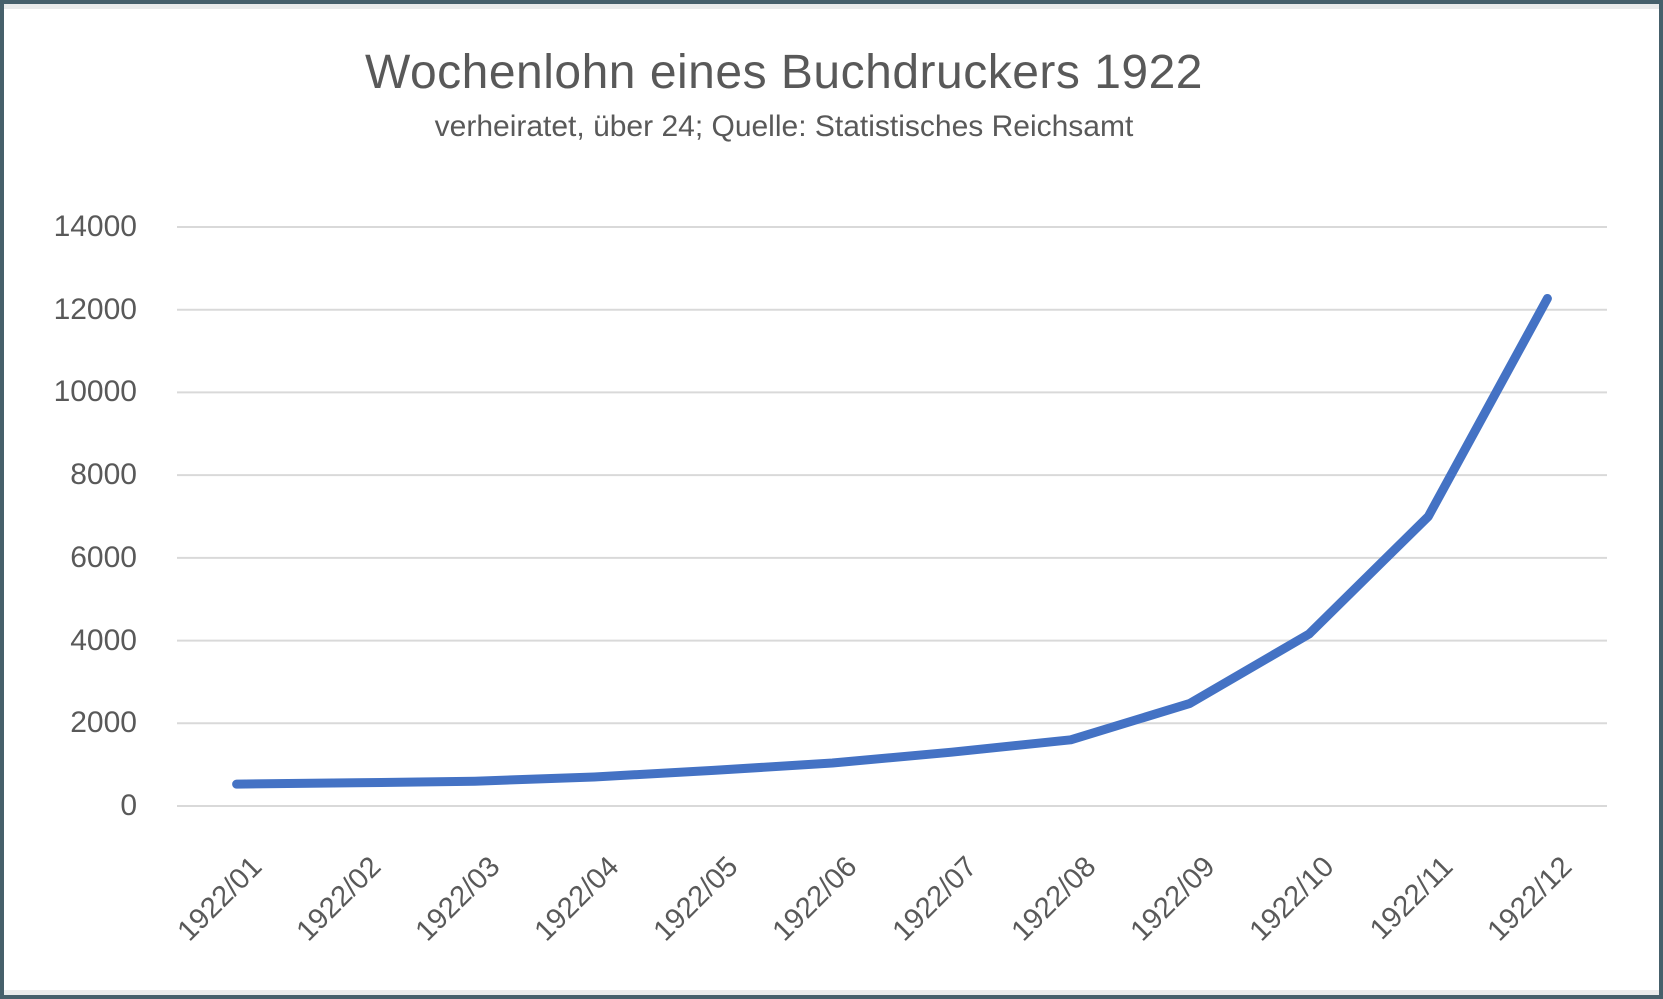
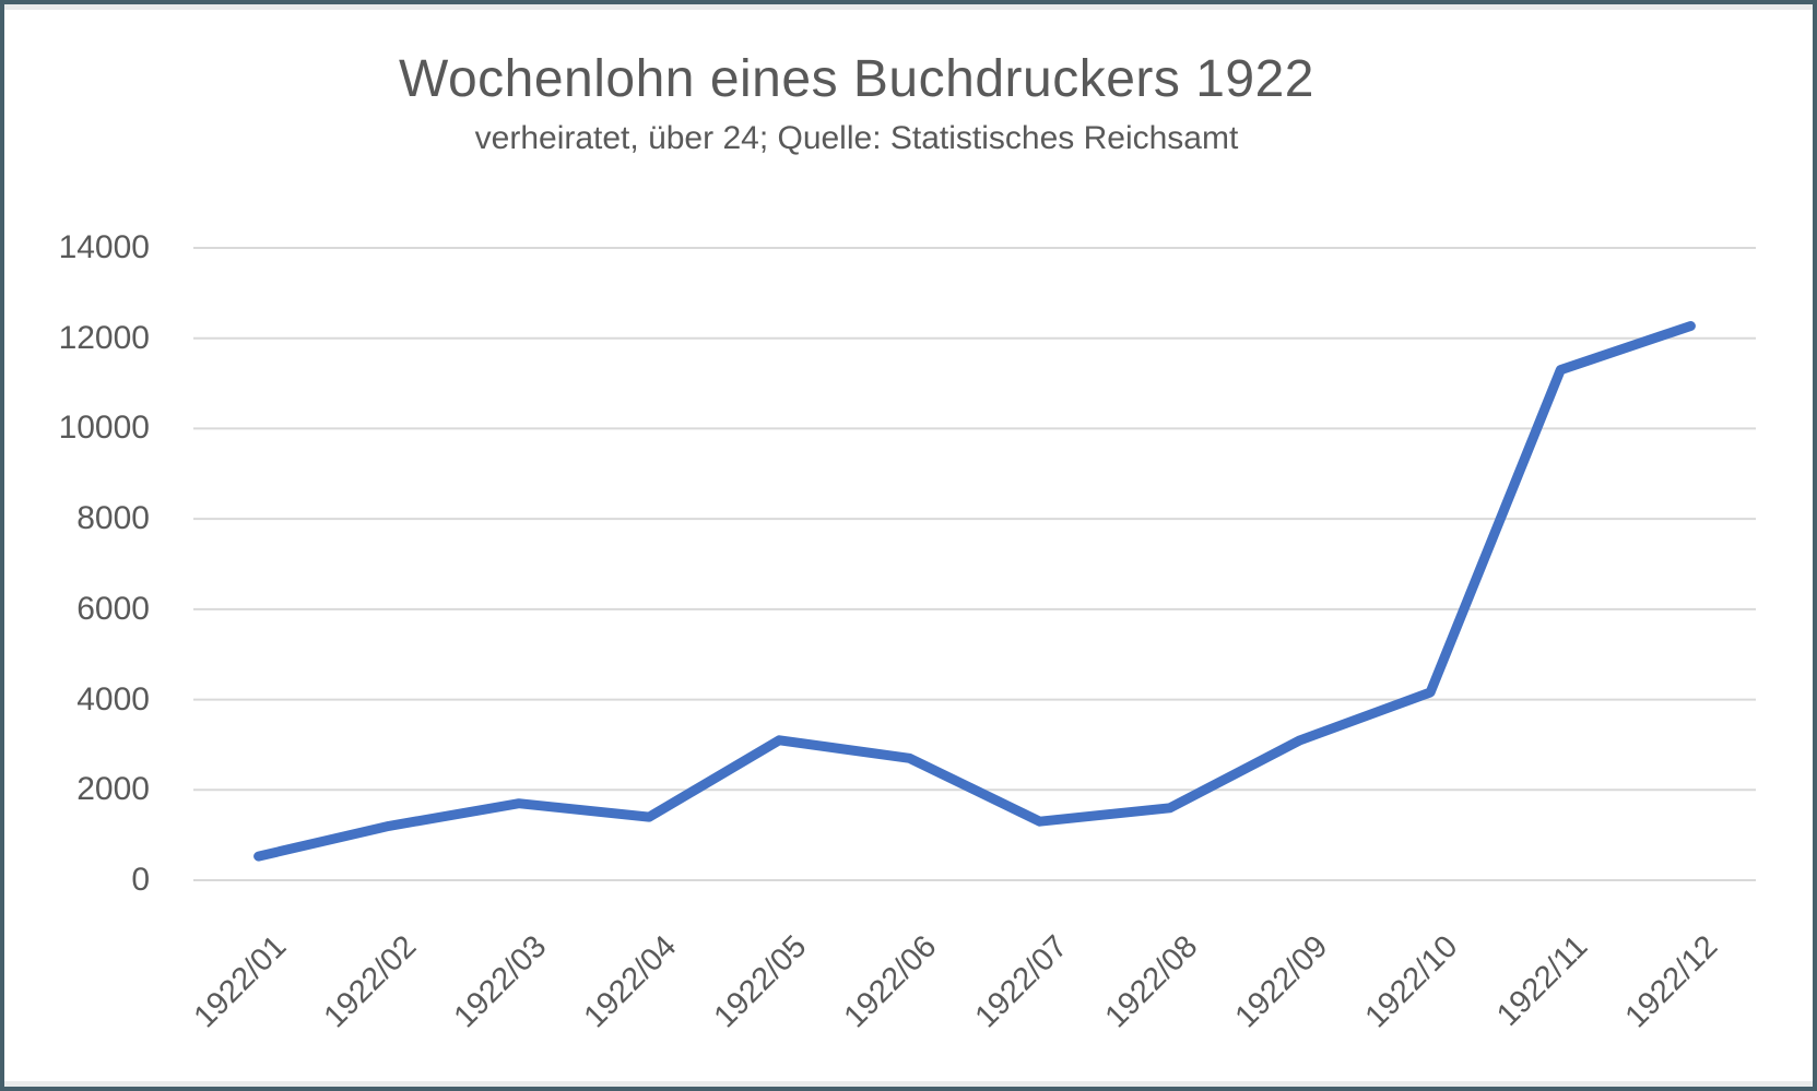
1922/02: 600 -> 1200
1922/03: 600 -> 1700
1922/04: 700 -> 1400
1922/05: 900 -> 3100
1922/06: 1000 -> 2700
1922/09: 2500 -> 3100
1922/11: 7000 -> 11300
